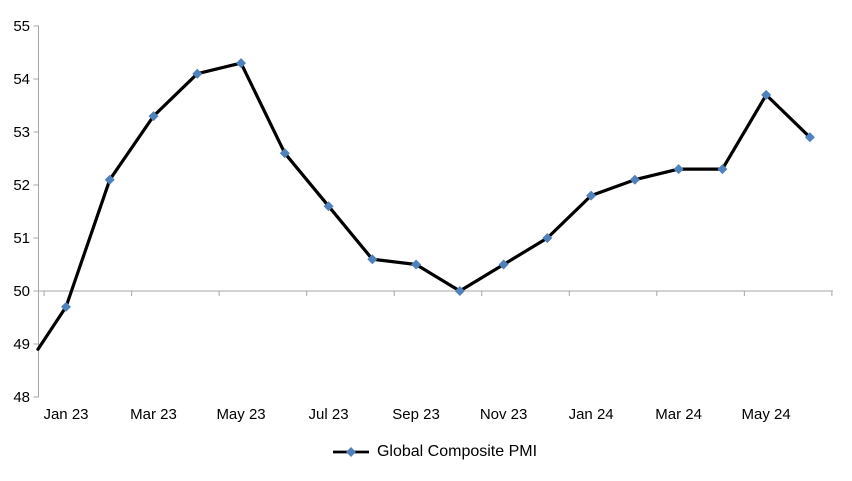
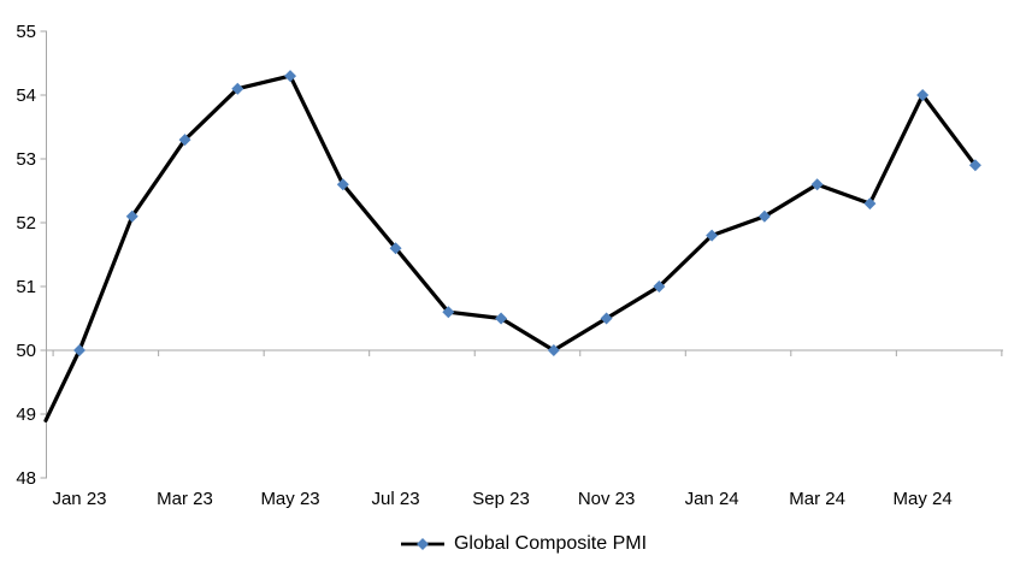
Jan 23: 49.7 -> 50.0
Mar 24: 52.3 -> 52.6
May 24: 53.7 -> 54.0
